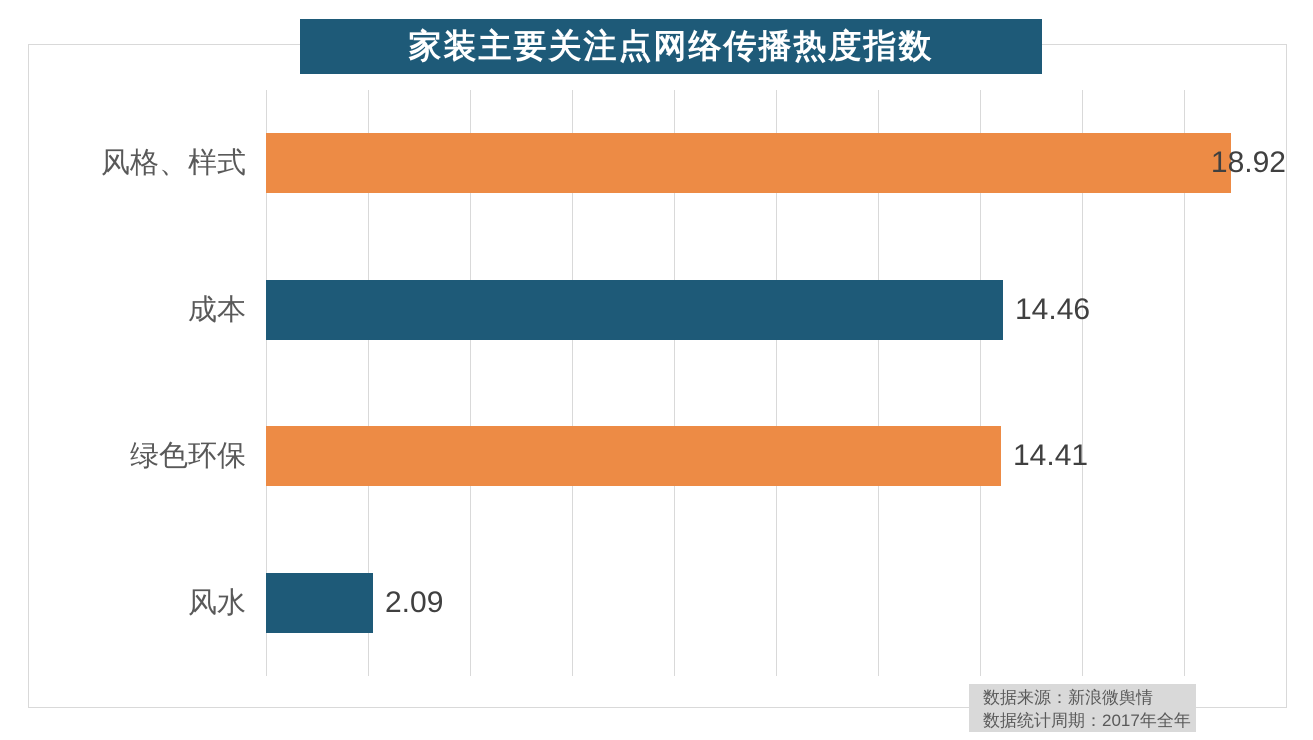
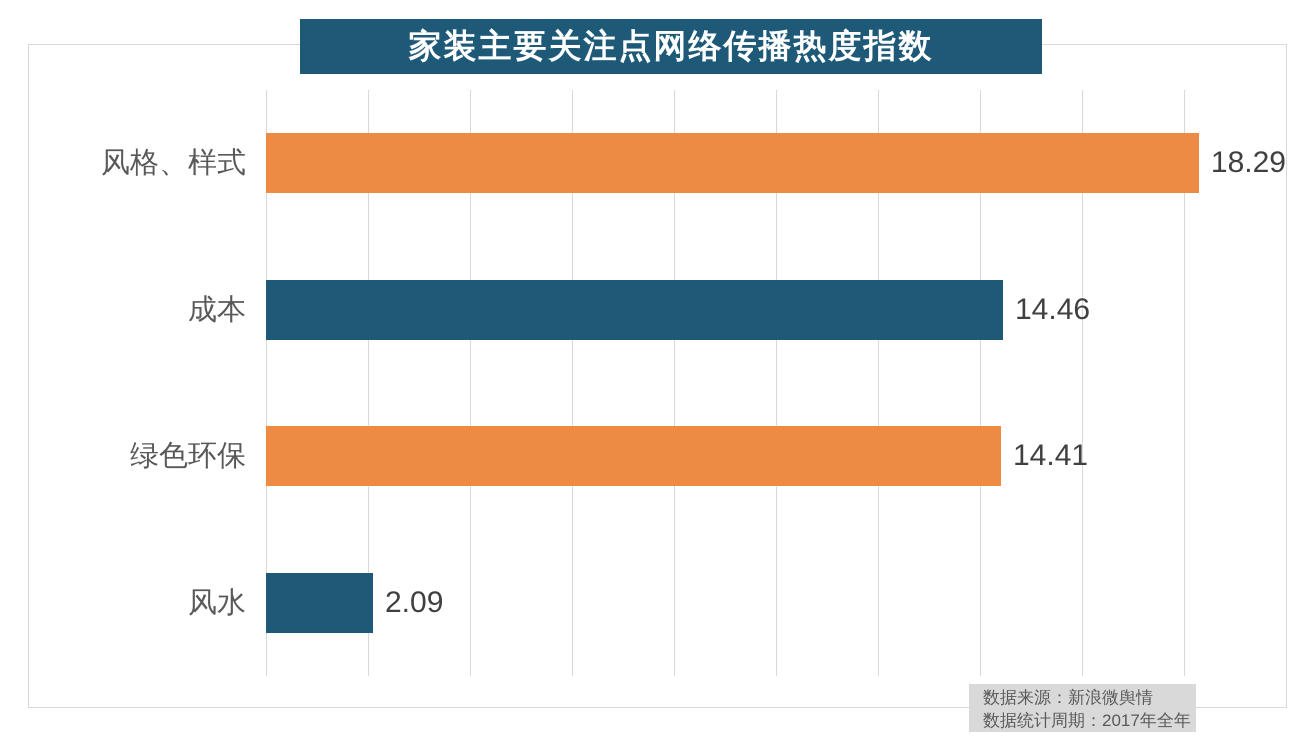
风格、样式: 18.92 -> 18.29
